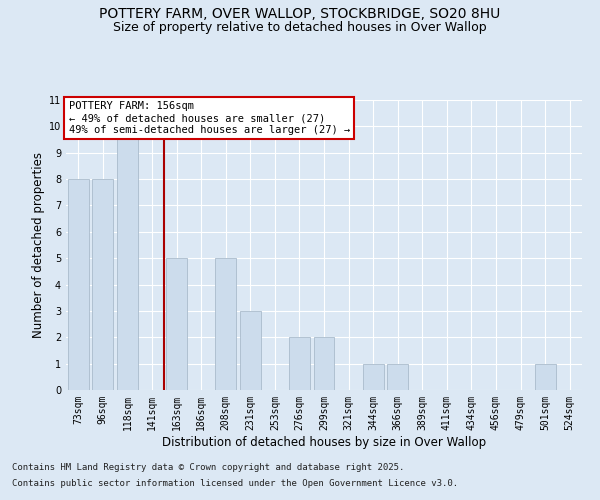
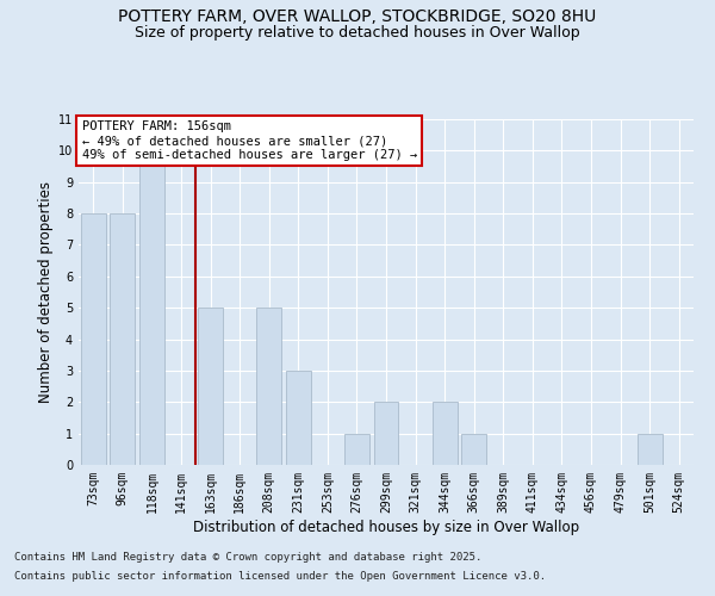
276sqm: 2 -> 1
344sqm: 1 -> 2
